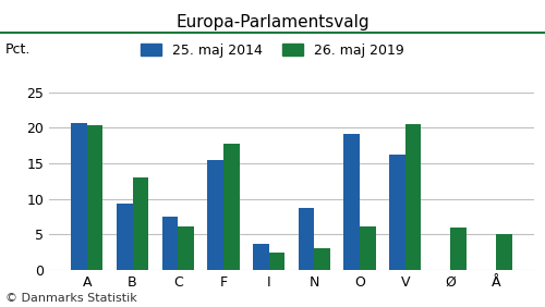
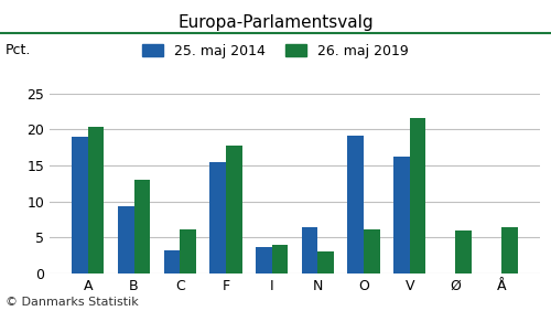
25. maj 2014/A: 20.6 -> 19.0
25. maj 2014/C: 7.5 -> 3.2
26. maj 2019/I: 2.5 -> 4.0
25. maj 2014/N: 8.7 -> 6.4
26. maj 2019/V: 20.5 -> 21.6
26. maj 2019/Å: 5.0 -> 6.4
